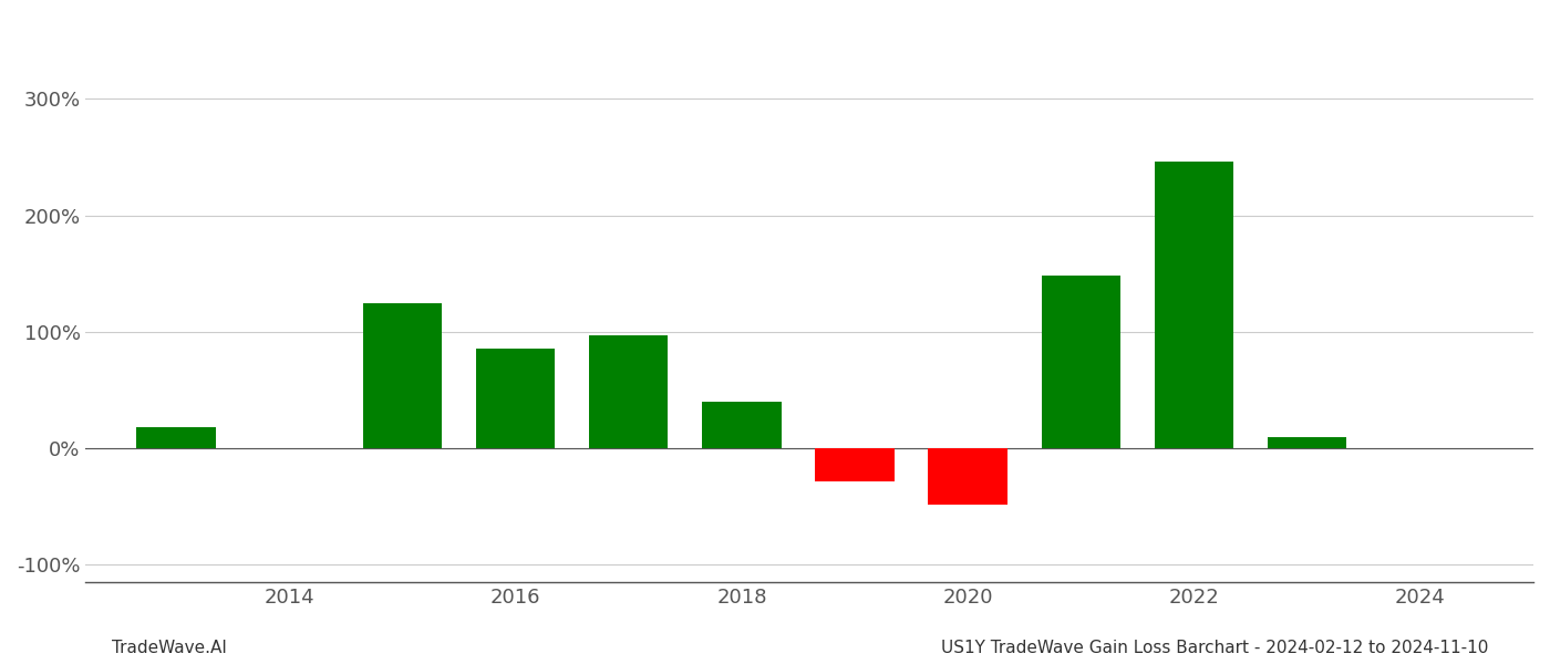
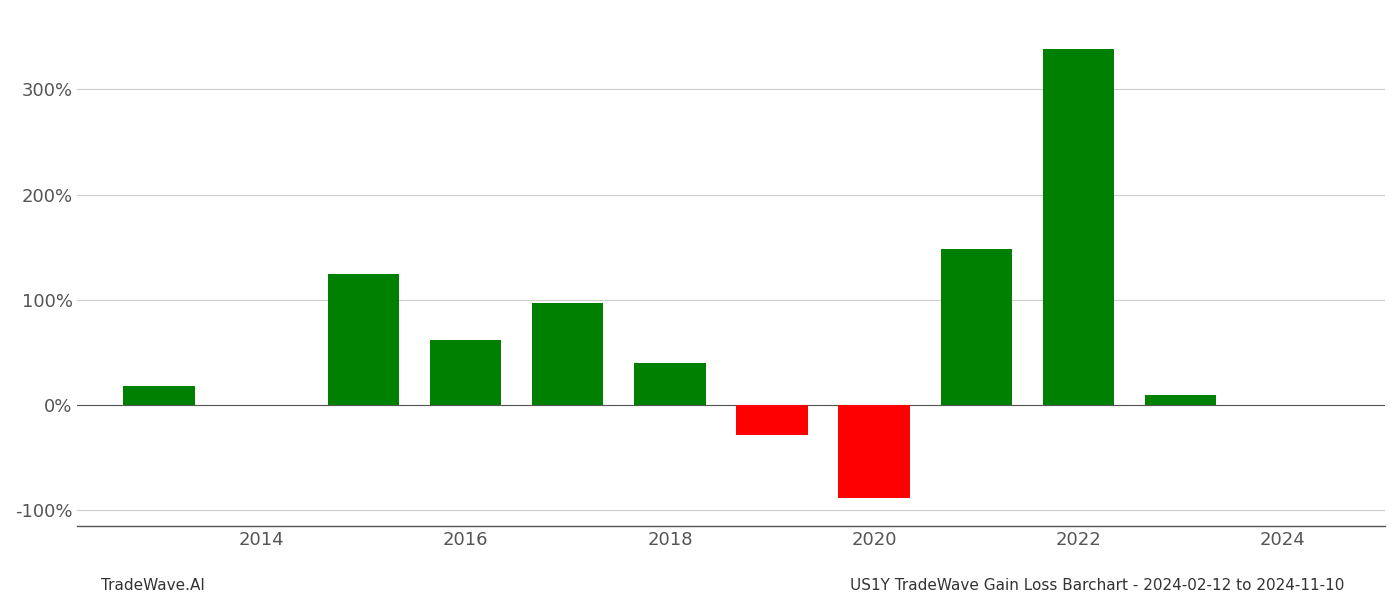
2016: 86% -> 62%
2020: -48% -> -88%
2022: 246% -> 338%
